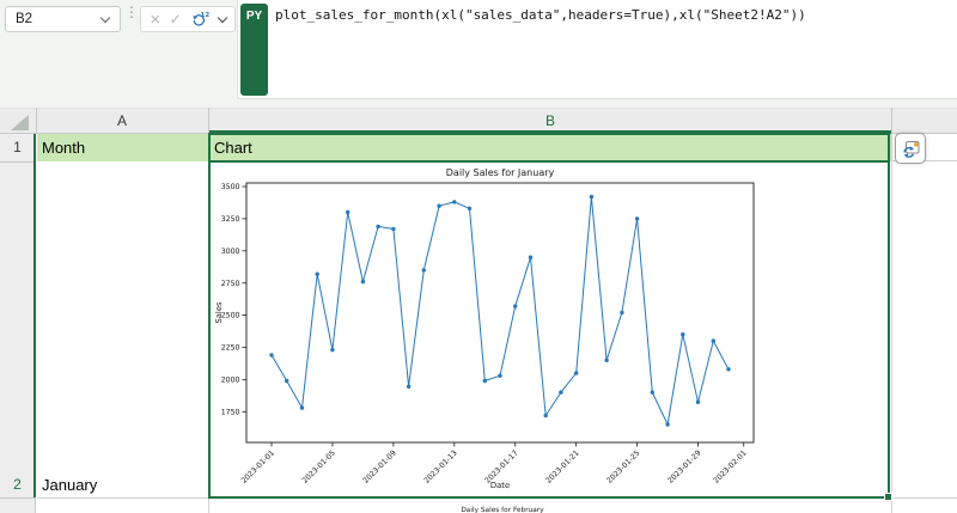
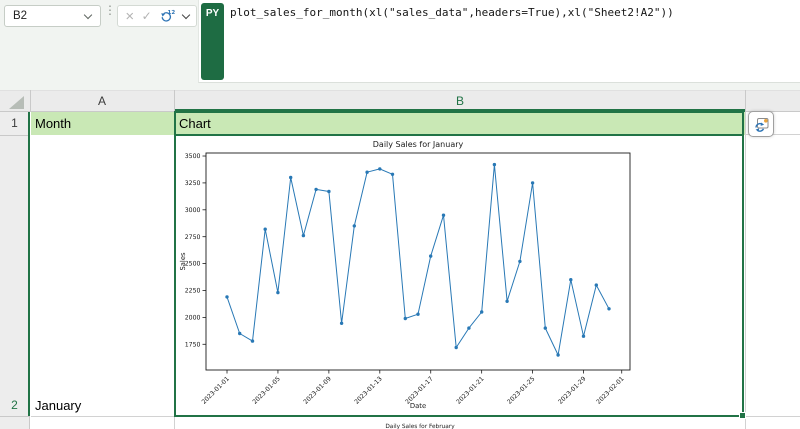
2: 1990 -> 1850
